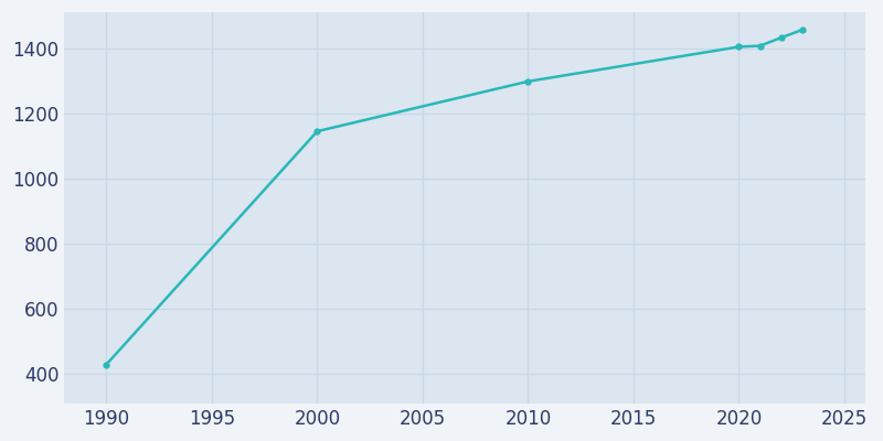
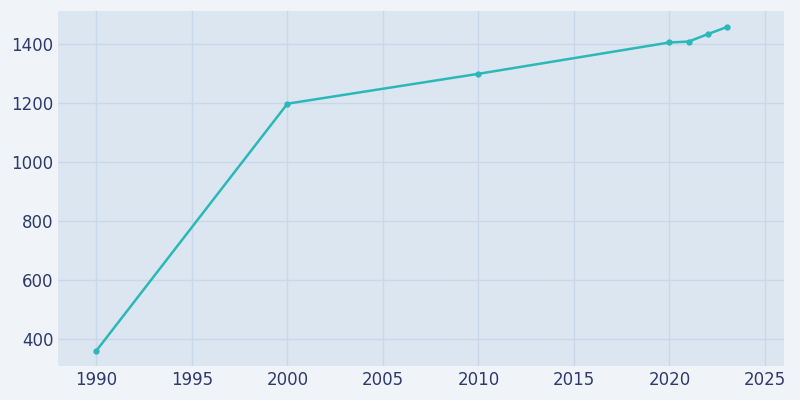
1990: 430 -> 362
2000: 1145 -> 1197
